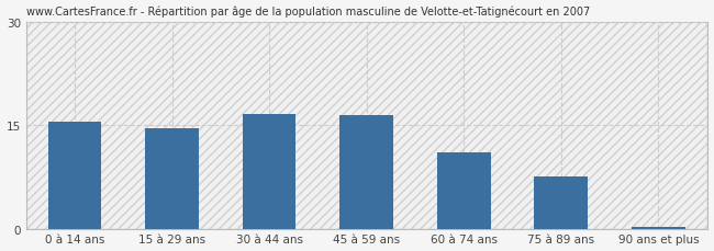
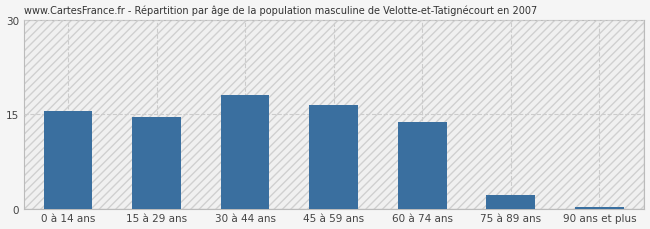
30 à 44 ans: 16.6 -> 18.0
60 à 74 ans: 11.0 -> 13.7
75 à 89 ans: 7.6 -> 2.1
